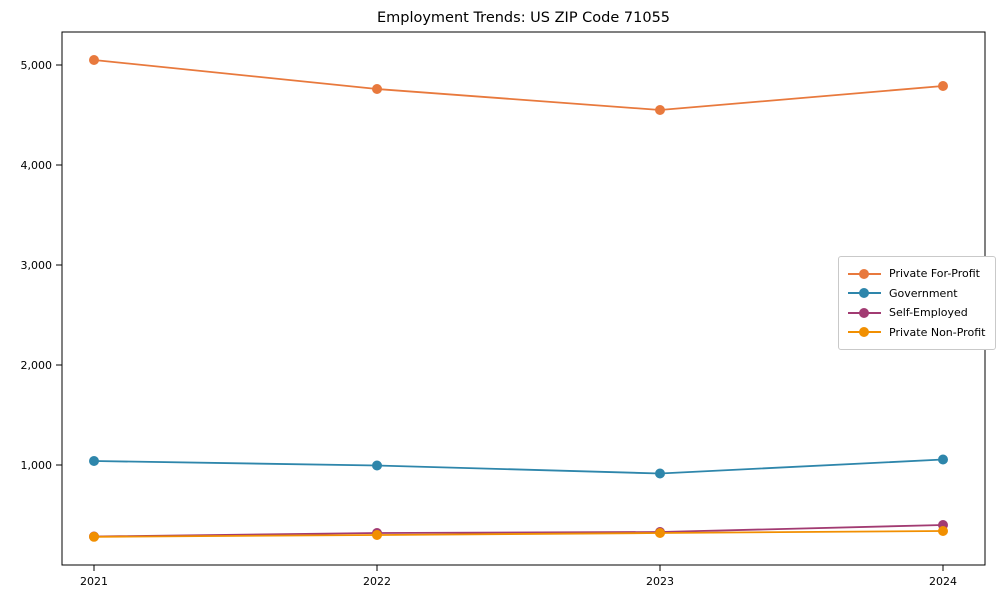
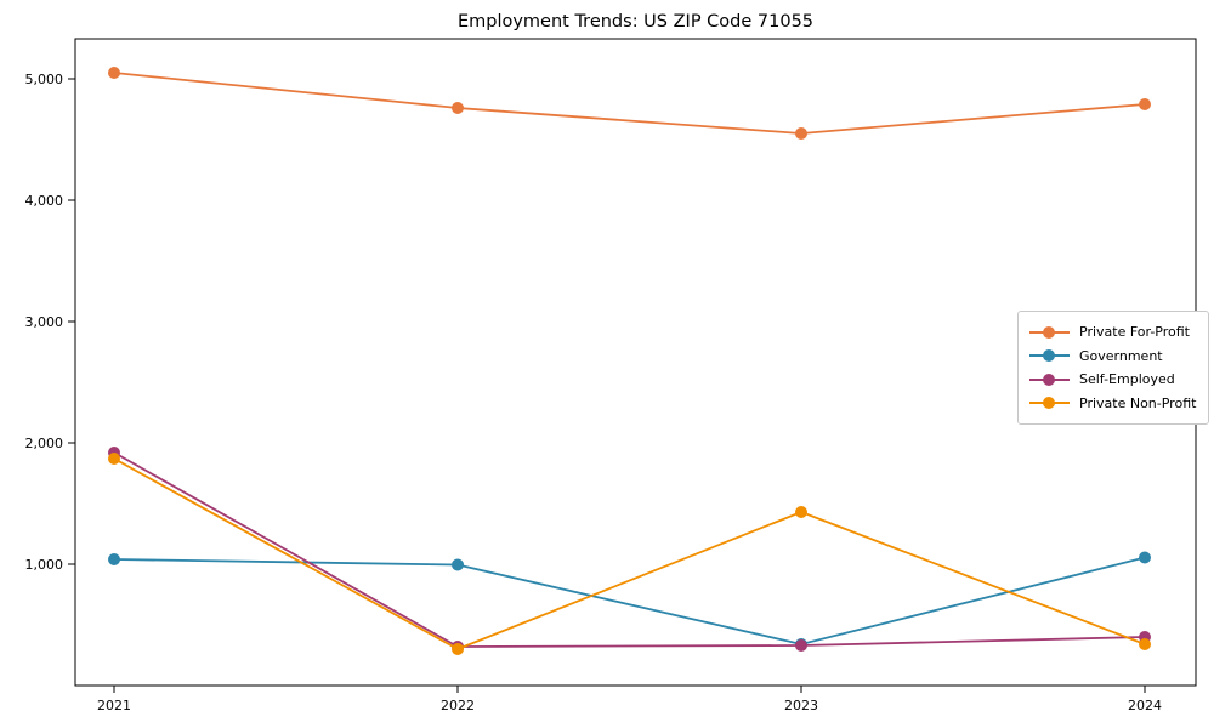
Self-Employed/2021: 280 -> 1920
Private Non-Profit/2021: 280 -> 1870
Government/2023: 920 -> 340
Private Non-Profit/2023: 320 -> 1430
